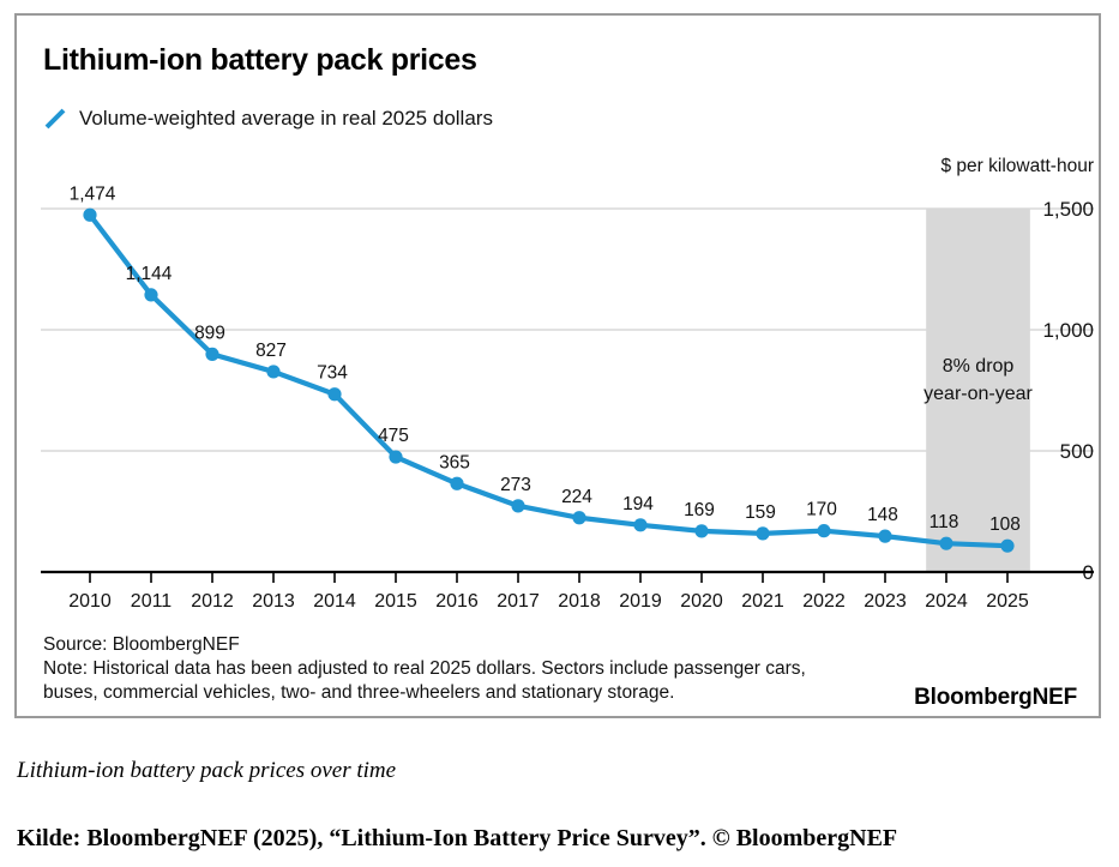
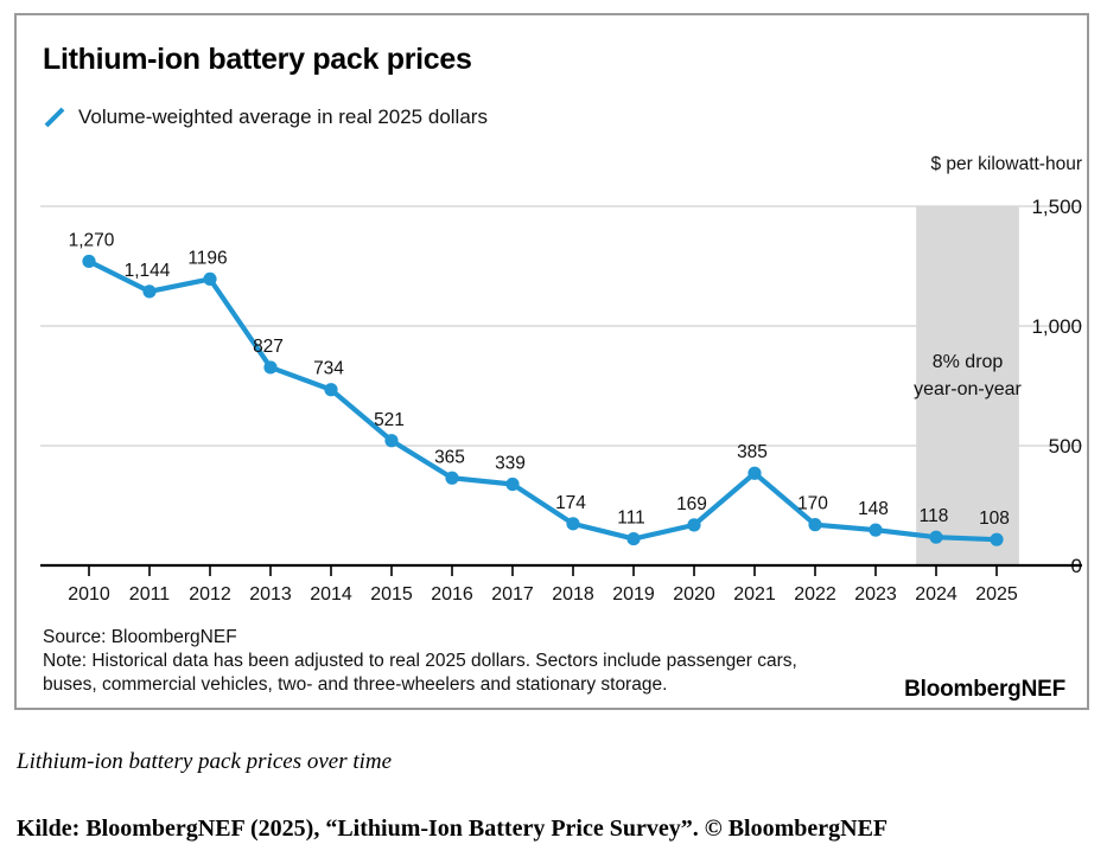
2010: 1,474 -> 1,270
2012: 899 -> 1196
2015: 475 -> 521
2017: 273 -> 339
2018: 224 -> 174
2019: 194 -> 111
2021: 159 -> 385
